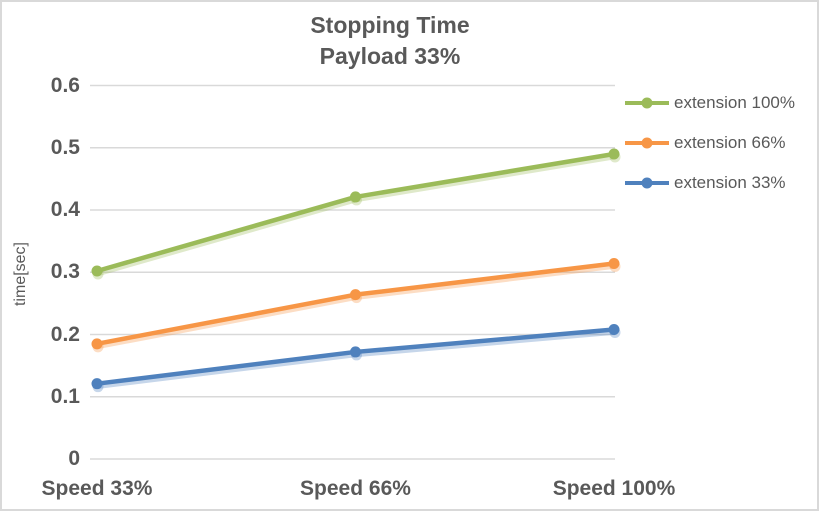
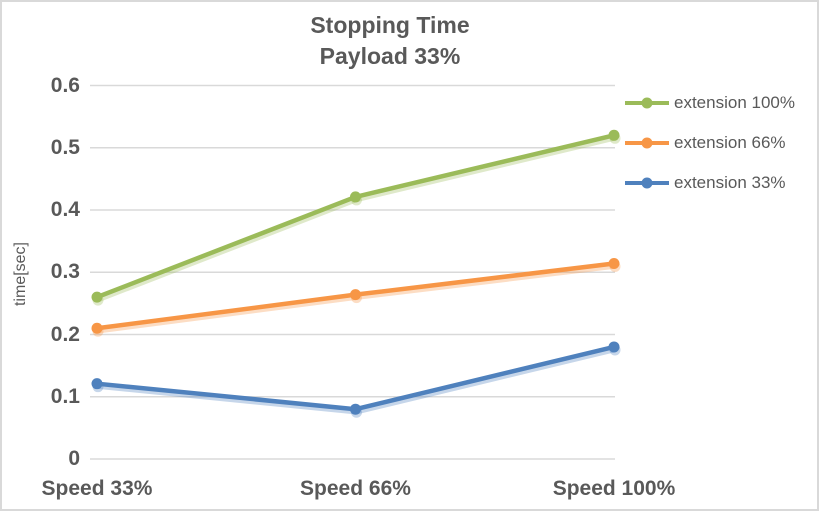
extension 100%/Speed 33%: 0.30 -> 0.26
extension 66%/Speed 33%: 0.18 -> 0.21
extension 33%/Speed 66%: 0.17 -> 0.08
extension 100%/Speed 100%: 0.49 -> 0.52
extension 33%/Speed 100%: 0.21 -> 0.18
